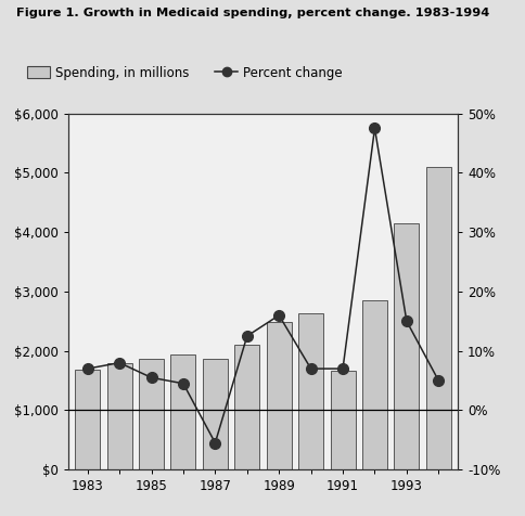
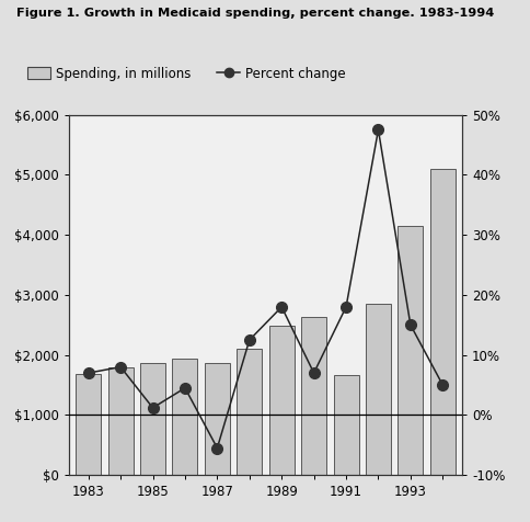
Percent change/1985: 5.5% -> 1.2%
Percent change/1989: 16.0% -> 18.0%
Percent change/1991: 7.0% -> 18.0%
